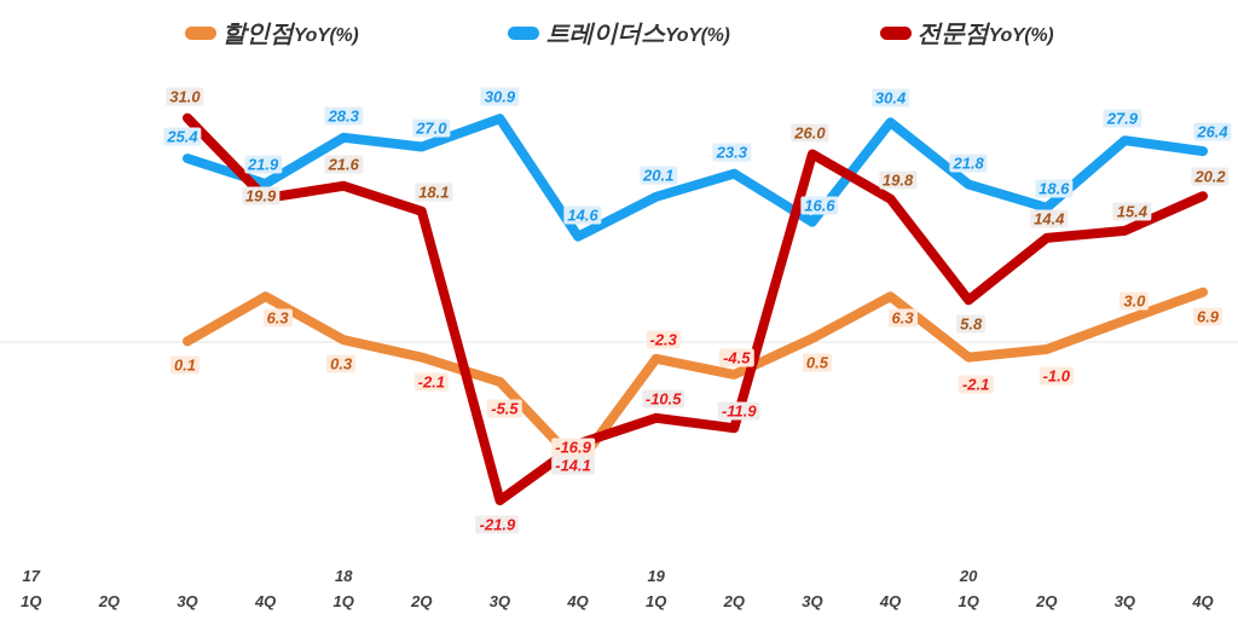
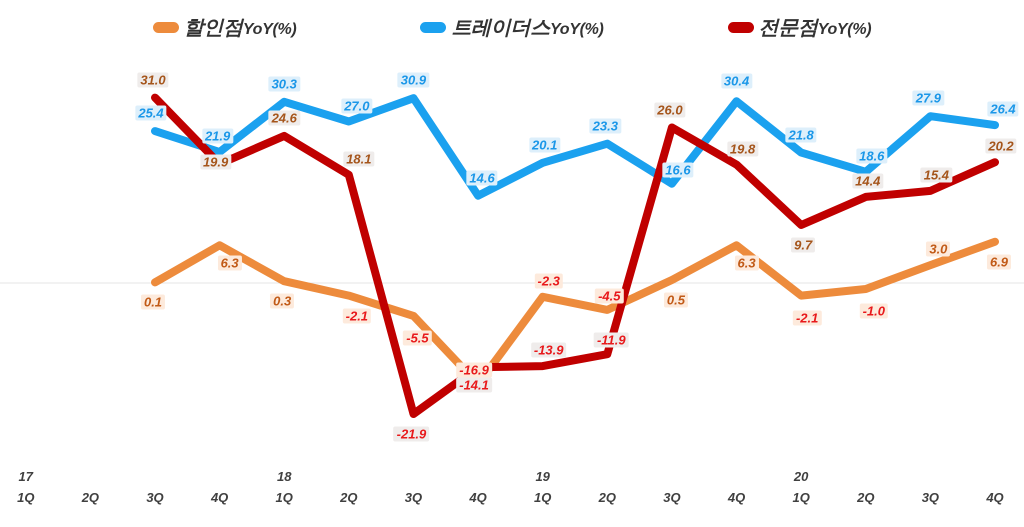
트레이더스 YoY(%)/18 1Q: 28.3 -> 30.3
전문점 YoY(%)/18 1Q: 21.6 -> 24.6
전문점 YoY(%)/19 1Q: -10.5 -> -13.9
전문점 YoY(%)/20 1Q: 5.8 -> 9.7
